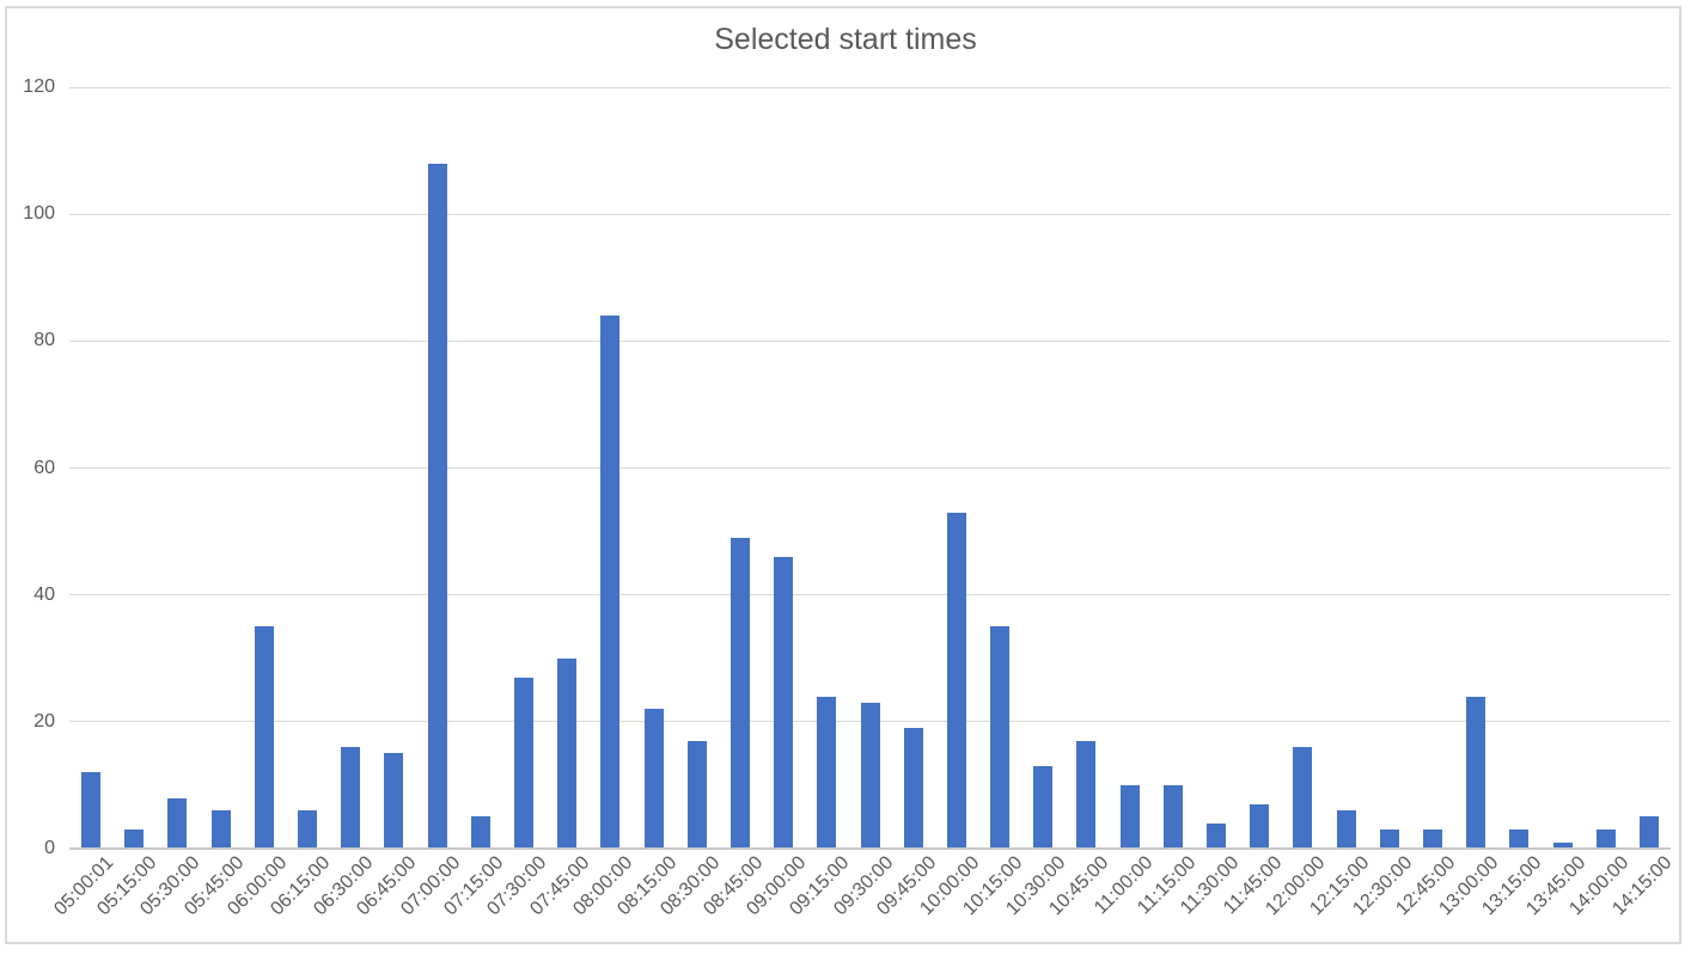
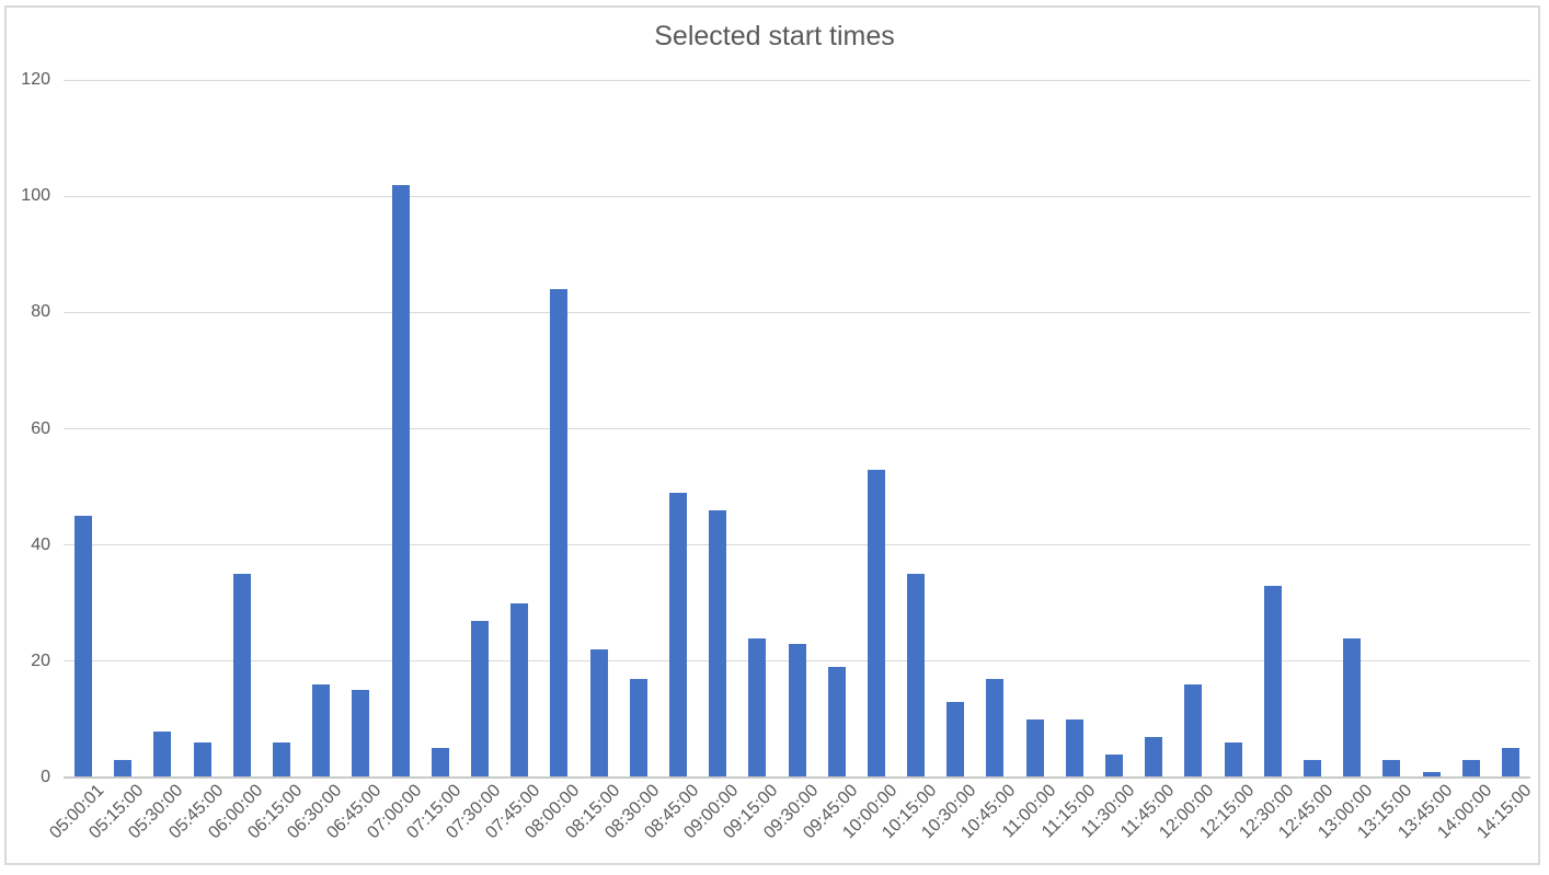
05:00:01: 12 -> 45
07:00:00: 108 -> 102
12:30:00: 3 -> 33
